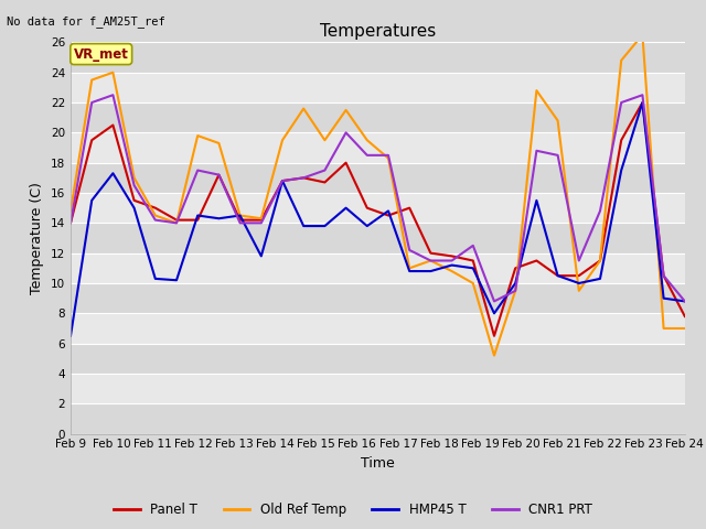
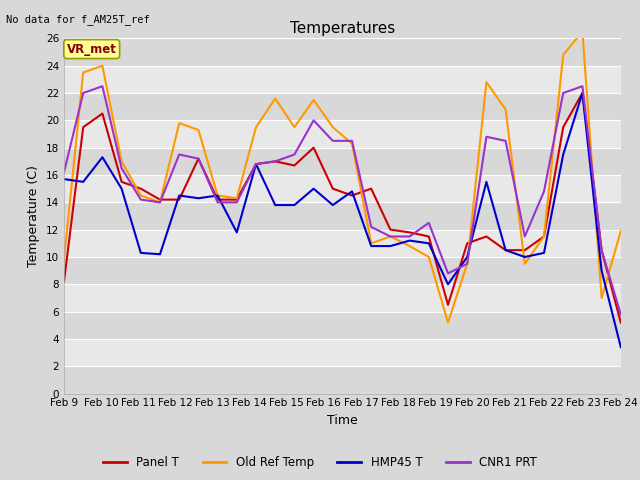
Panel T/Feb 9: 14.0 -> 8.2
Old Ref Temp/Feb 9: 14.8 -> 9.8
HMP45 T/Feb 9: 6.5 -> 15.7
CNR1 PRT/Feb 9: 14.0 -> 16.2
Panel T/Feb 24: 7.8 -> 5.2
Old Ref Temp/Feb 24: 7.0 -> 11.9
HMP45 T/Feb 24: 8.8 -> 3.4
CNR1 PRT/Feb 24: 8.8 -> 5.8
